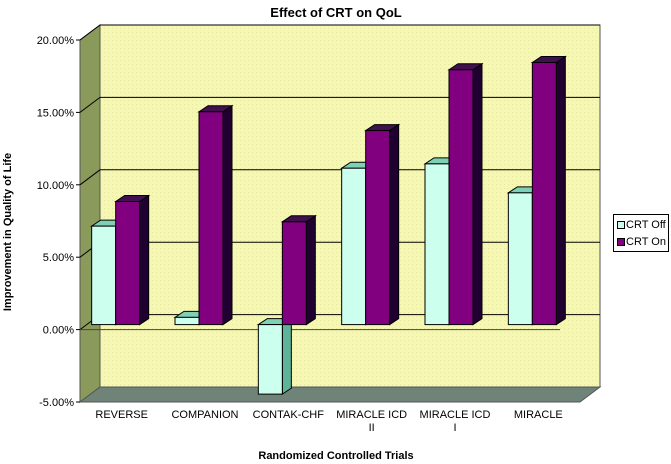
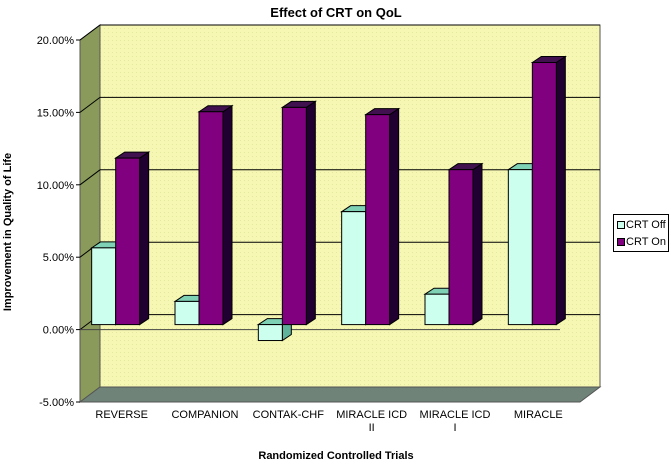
CRT Off/REVERSE: 6.8% -> 5.3%
CRT On/REVERSE: 8.5% -> 11.5%
CRT Off/COMPANION: 0.5% -> 1.6%
CRT Off/CONTAK-CHF: -4.8% -> -1.1%
CRT On/CONTAK-CHF: 7.1% -> 15.0%
CRT Off/MIRACLE ICD II: 10.8% -> 7.8%
CRT On/MIRACLE ICD II: 13.4% -> 14.5%
CRT Off/MIRACLE ICD I: 11.1% -> 2.1%
CRT On/MIRACLE ICD I: 17.6% -> 10.7%
CRT Off/MIRACLE: 9.1% -> 10.7%
